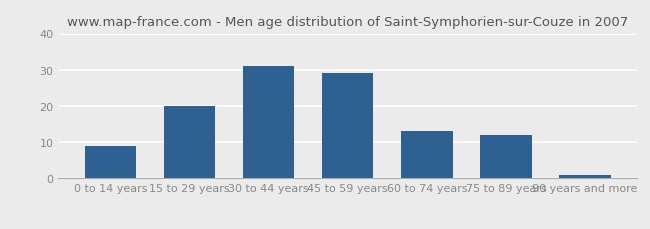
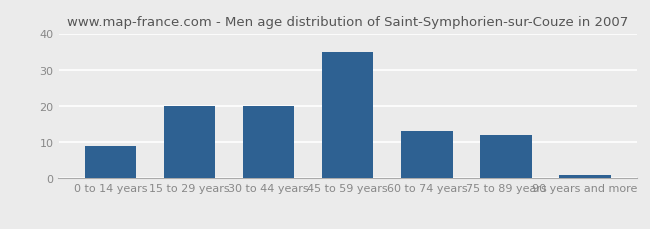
30 to 44 years: 31 -> 20
45 to 59 years: 29 -> 35
